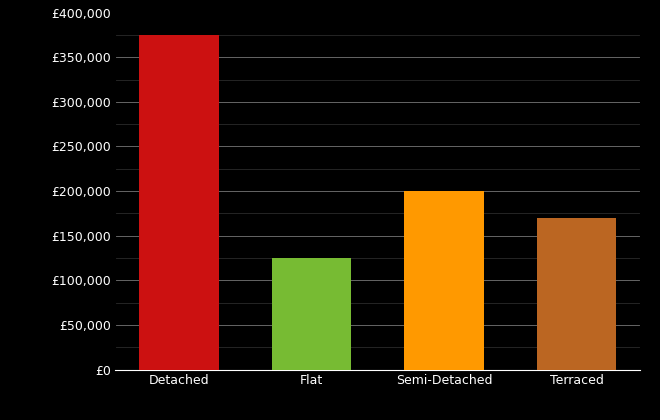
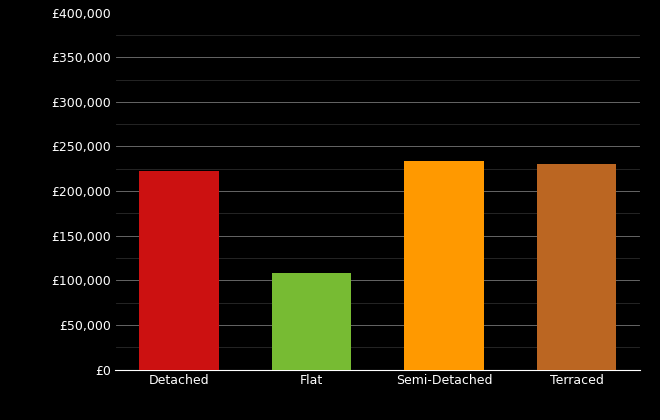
Detached: £375,000 -> £222,000
Flat: £125,000 -> £108,000
Semi-Detached: £200,000 -> £234,000
Terraced: £170,000 -> £230,000
